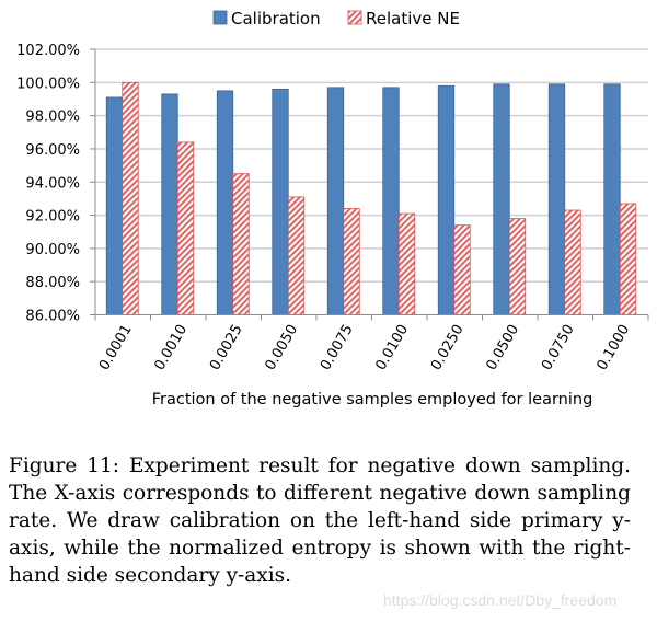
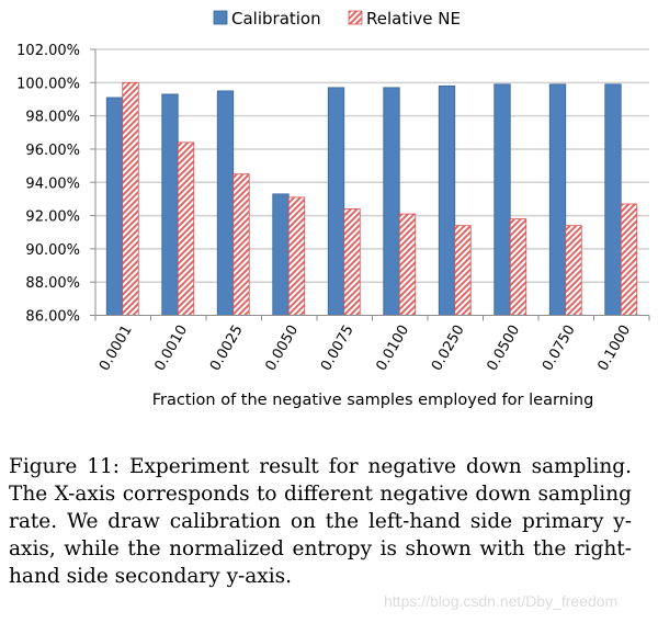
Calibration/0.0050: 99.6% -> 93.3%
Relative NE/0.0750: 92.3% -> 91.4%
